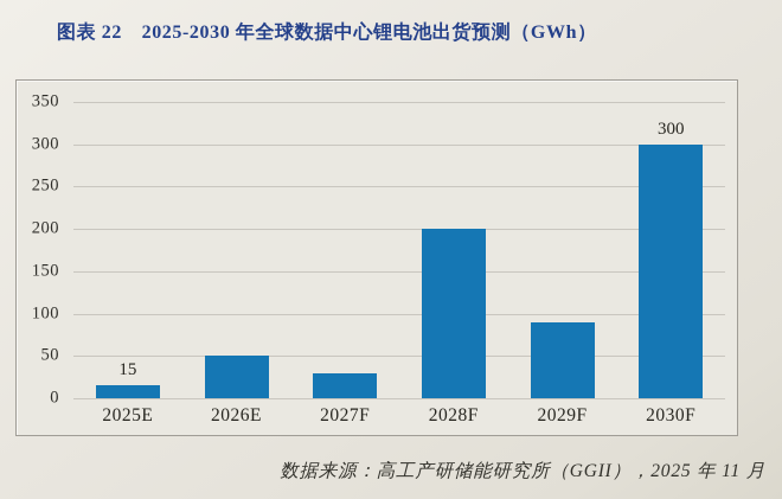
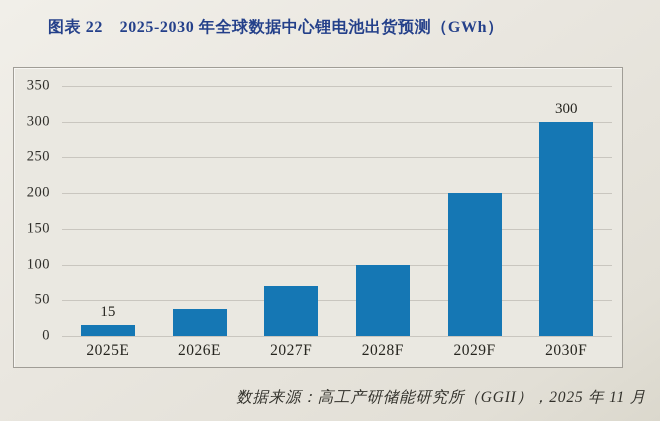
2026E: 50 -> 40
2027F: 30 -> 70
2028F: 200 -> 100
2029F: 90 -> 200
